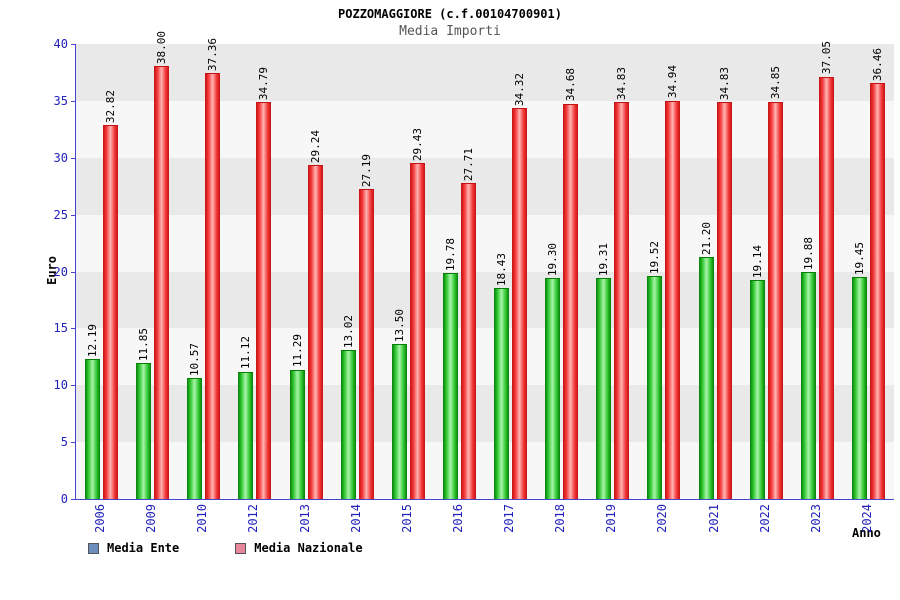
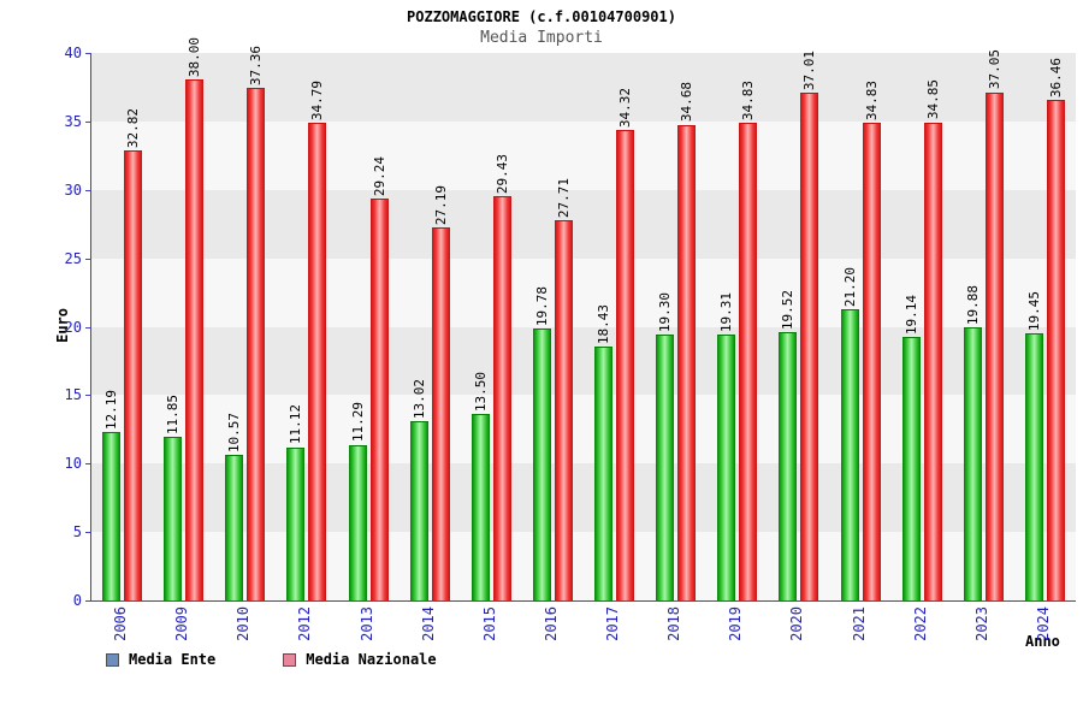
Media Nazionale/2020: 34.94 -> 37.01
